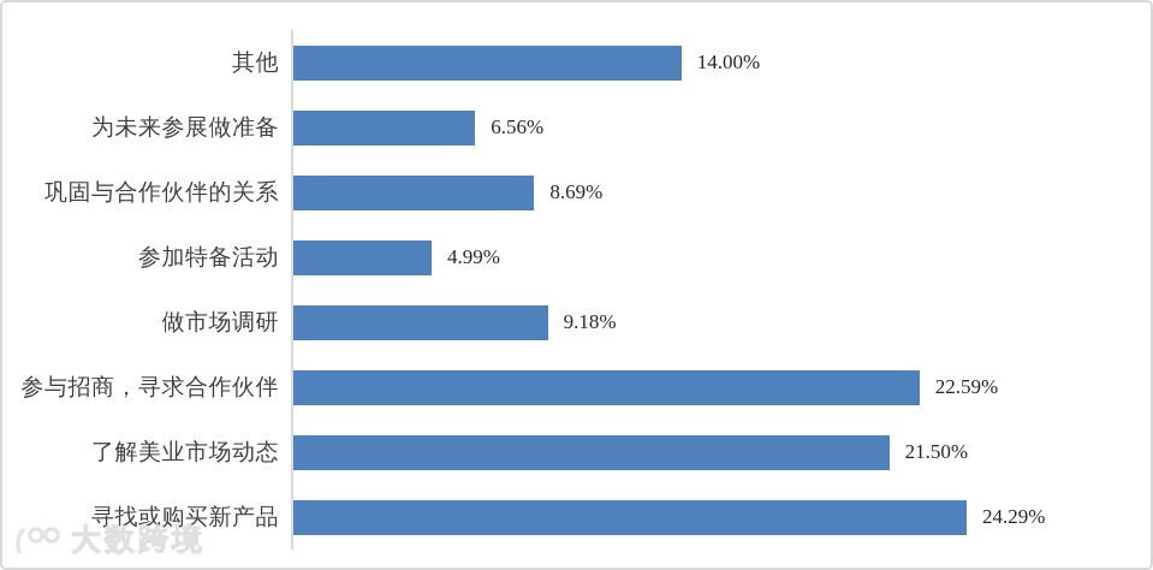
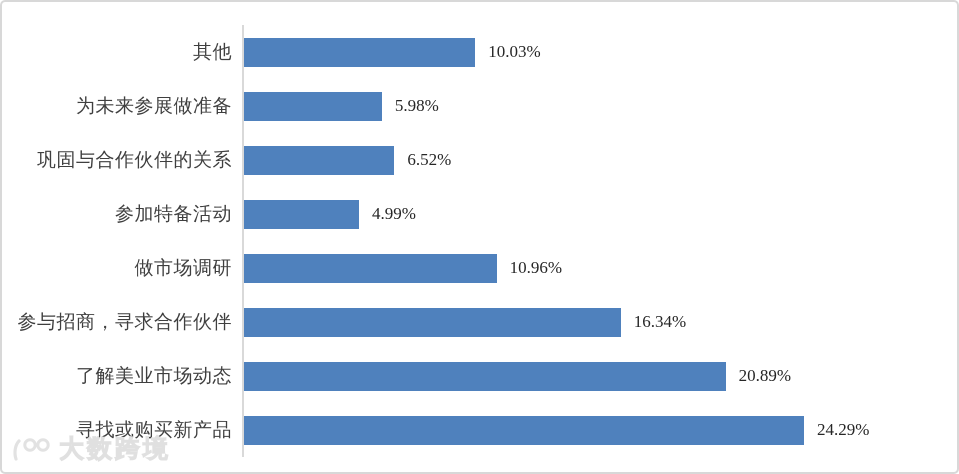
其他: 14.00% -> 10.03%
为未来参展做准备: 6.56% -> 5.98%
巩固与合作伙伴的关系: 8.69% -> 6.52%
做市场调研: 9.18% -> 10.96%
参与招商，寻求合作伙伴: 22.59% -> 16.34%
了解美业市场动态: 21.50% -> 20.89%
